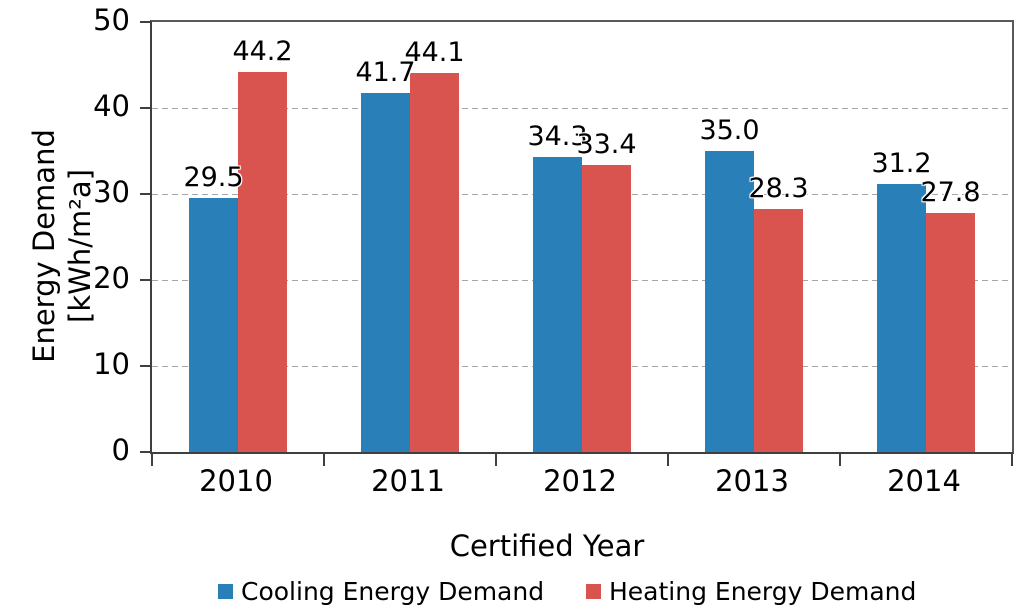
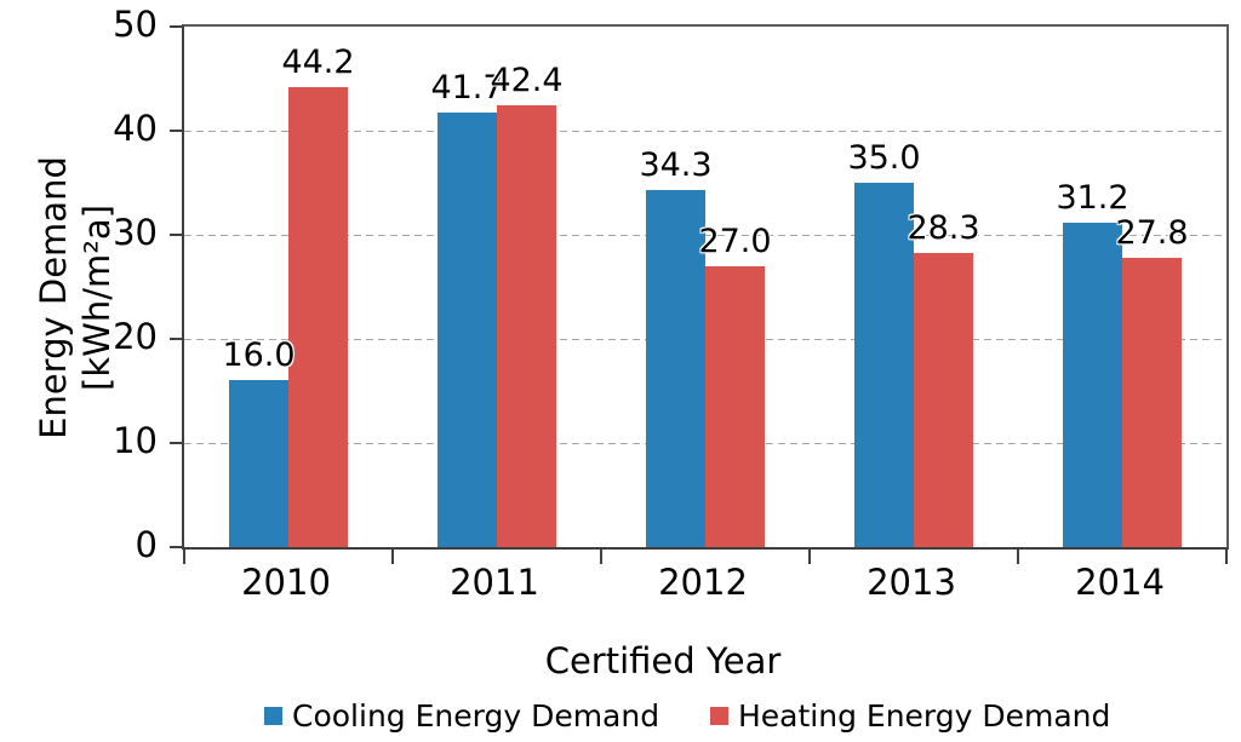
Cooling Energy Demand/2010: 29.5 -> 16.0
Heating Energy Demand/2011: 44.1 -> 42.4
Heating Energy Demand/2012: 33.4 -> 27.0
